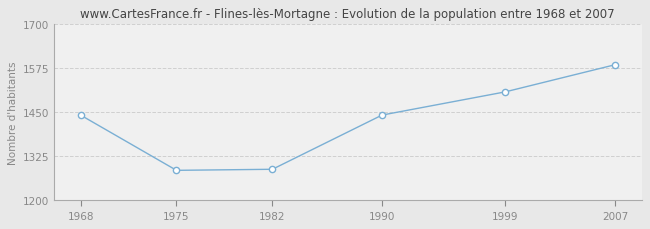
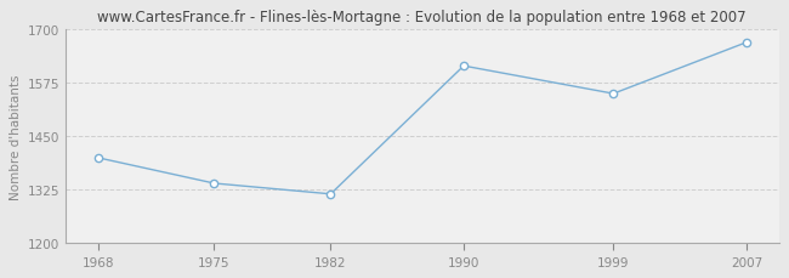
1968: 1442 -> 1400
1975: 1285 -> 1340
1982: 1288 -> 1315
1990: 1442 -> 1615
1999: 1508 -> 1550
2007: 1585 -> 1670
